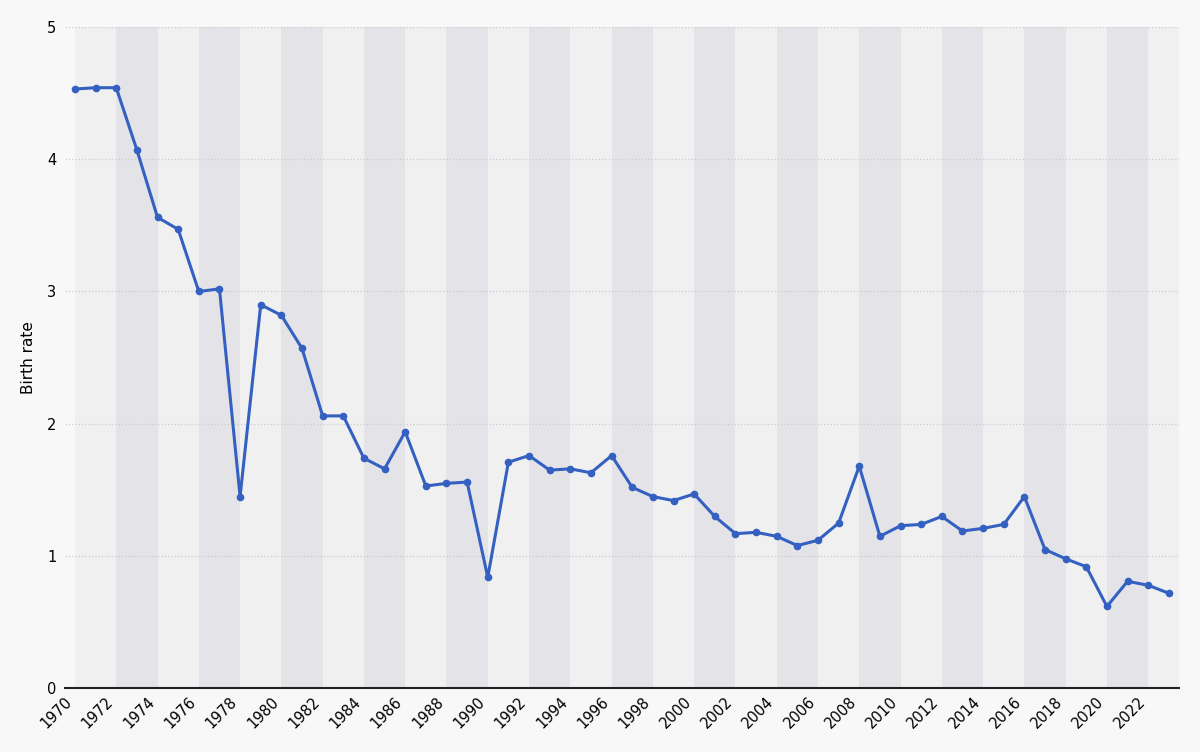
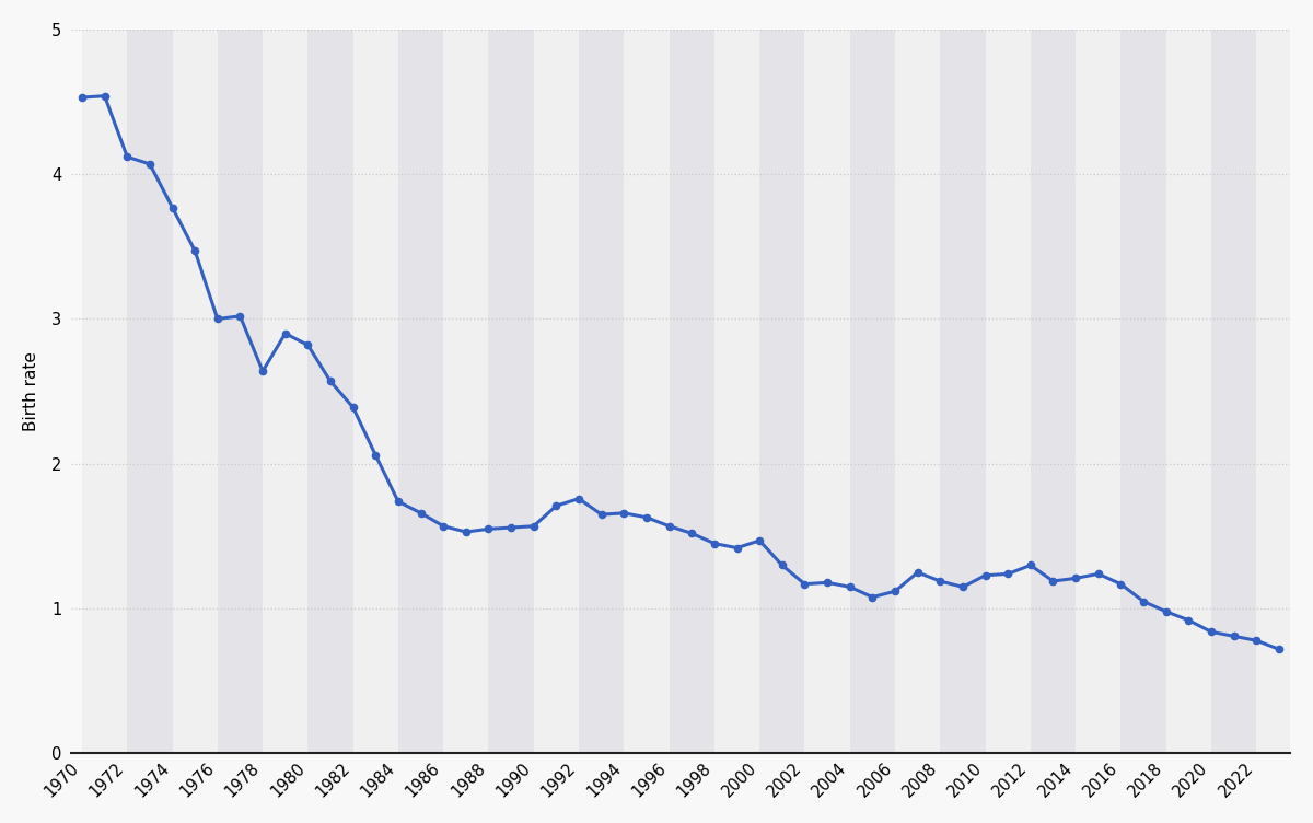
1972: 4.54 -> 4.12
1974: 3.56 -> 3.77
1978: 1.45 -> 2.64
1982: 2.06 -> 2.39
1986: 1.94 -> 1.57
1990: 0.84 -> 1.57
1996: 1.76 -> 1.57
2008: 1.68 -> 1.19
2016: 1.45 -> 1.17
2020: 0.62 -> 0.84
